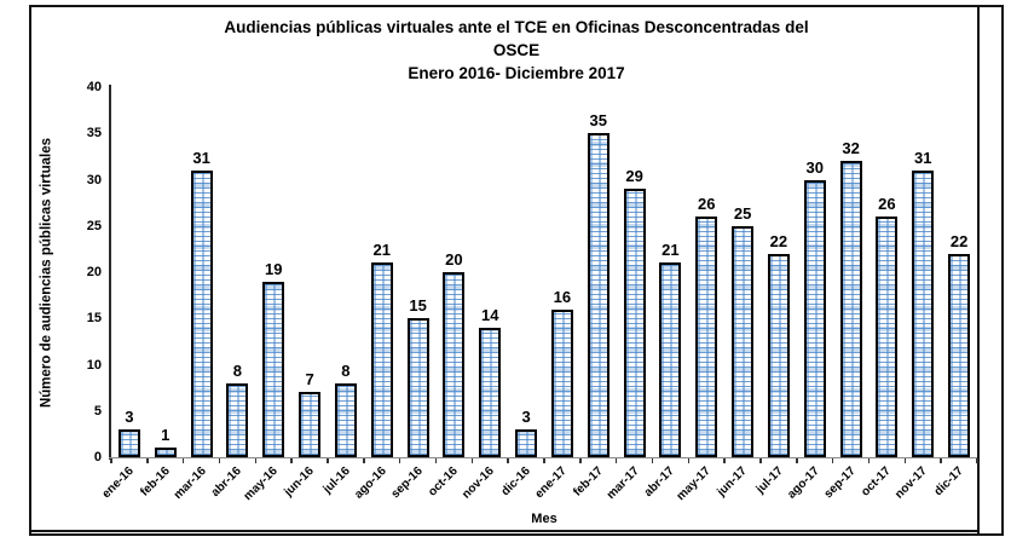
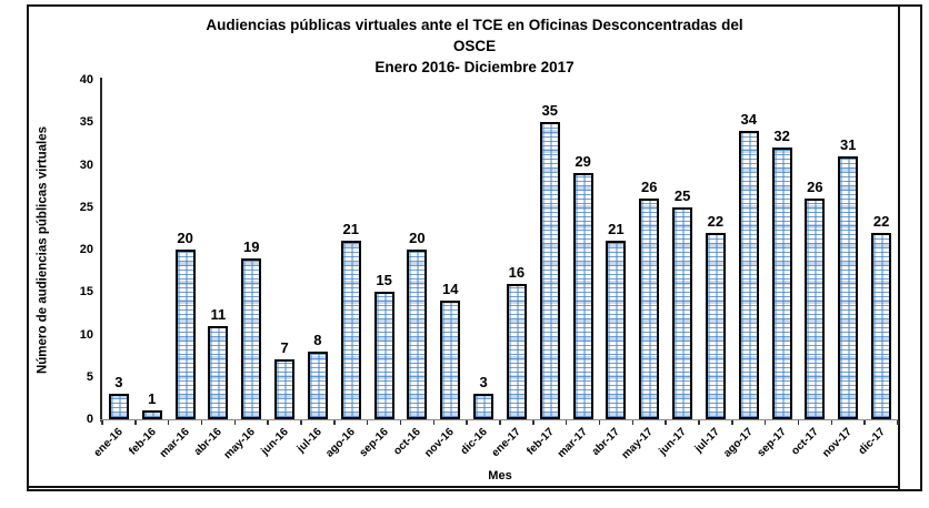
mar-16: 31 -> 20
abr-16: 8 -> 11
ago-17: 30 -> 34
